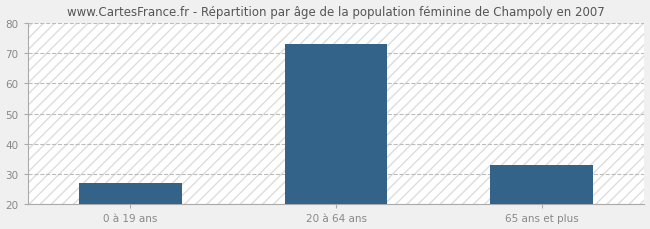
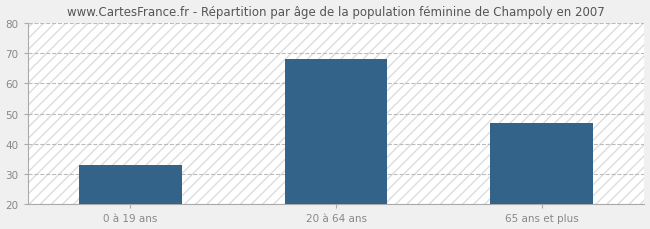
0 à 19 ans: 27 -> 33
20 à 64 ans: 73 -> 68
65 ans et plus: 33 -> 47
